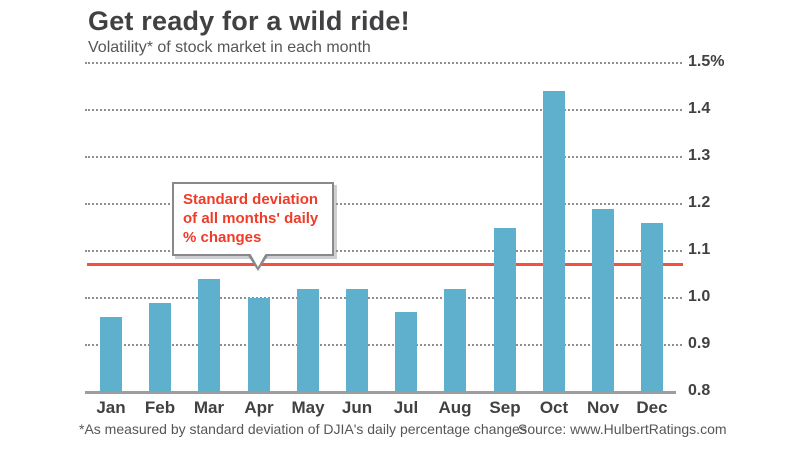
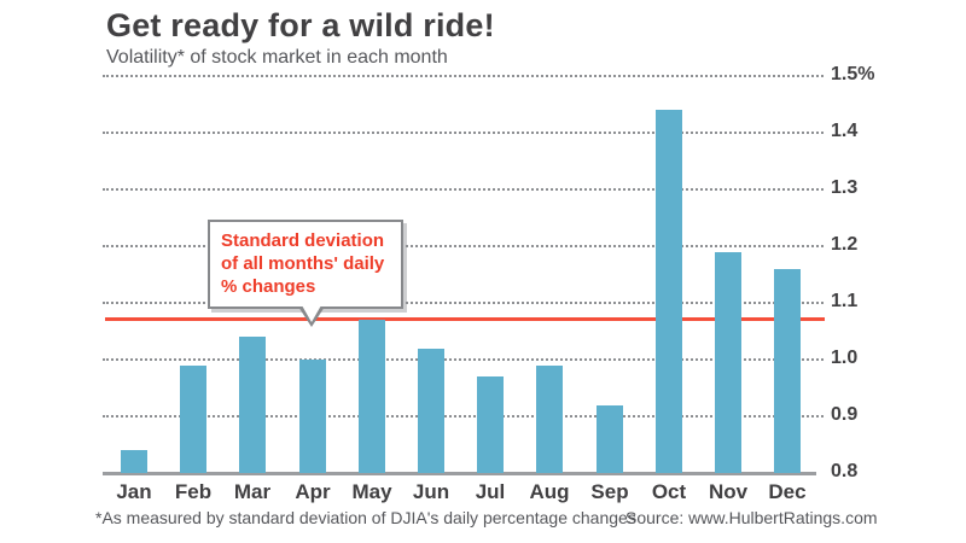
Jan: 0.96% -> 0.84%
May: 1.02% -> 1.07%
Aug: 1.02% -> 0.99%
Sep: 1.15% -> 0.92%
